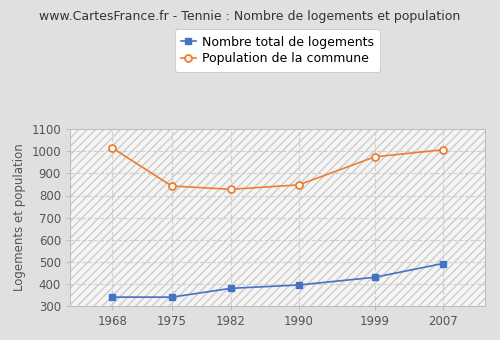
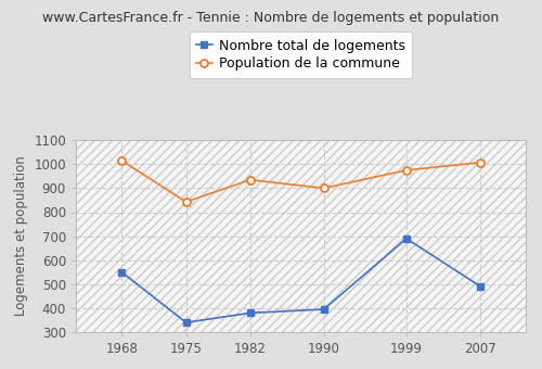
Nombre total de logements/1968: 340 -> 550
Population de la commune/1982: 828 -> 935
Population de la commune/1990: 848 -> 900
Nombre total de logements/1999: 430 -> 690
